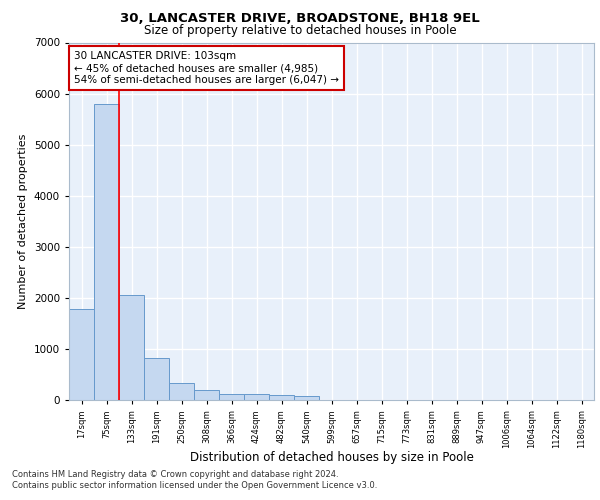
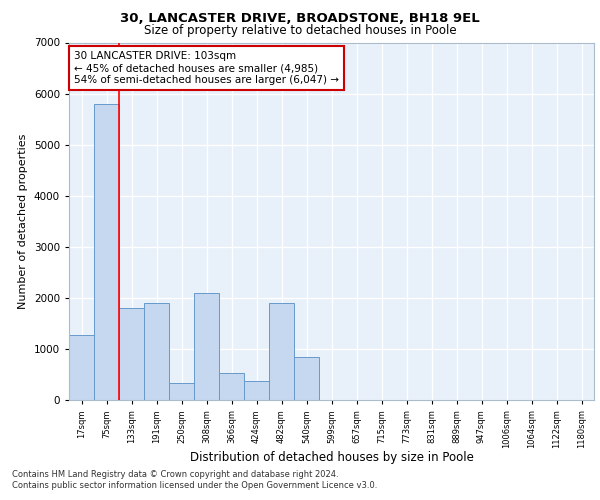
17sqm: 1780 -> 1280
133sqm: 2060 -> 1800
191sqm: 820 -> 1900
308sqm: 190 -> 2100
366sqm: 120 -> 520
424sqm: 110 -> 380
482sqm: 100 -> 1900
540sqm: 80 -> 840
